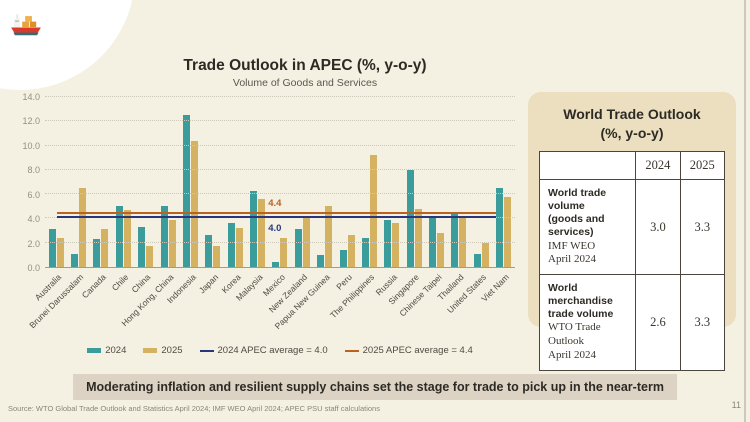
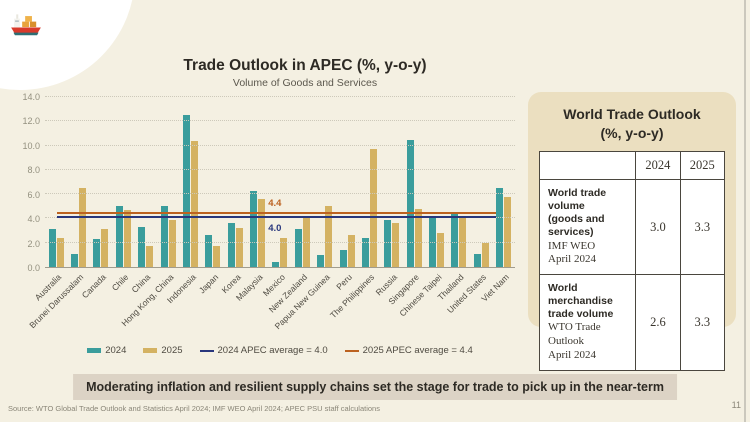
2025/The Philippines: 9.2 -> 9.7
2024/Singapore: 8.0 -> 10.5
